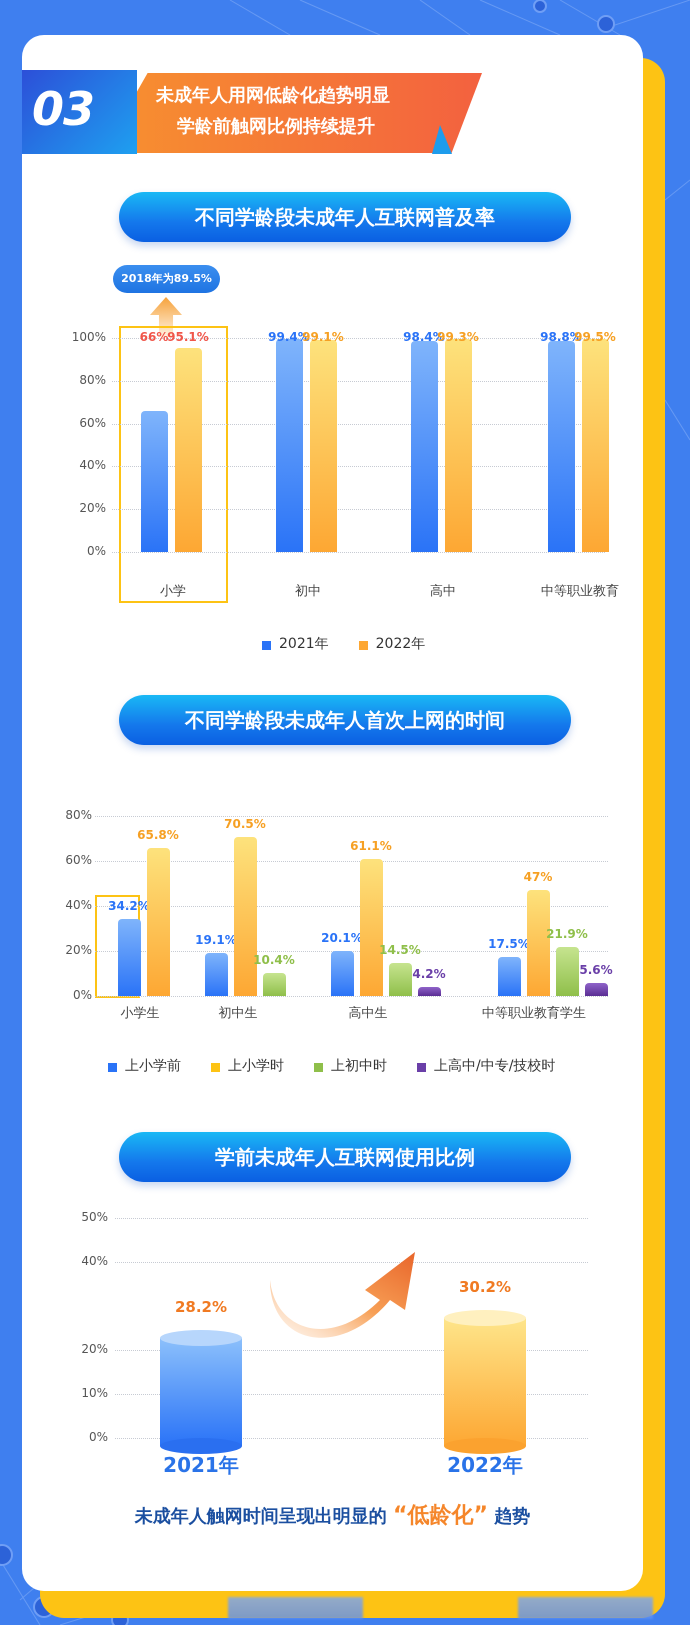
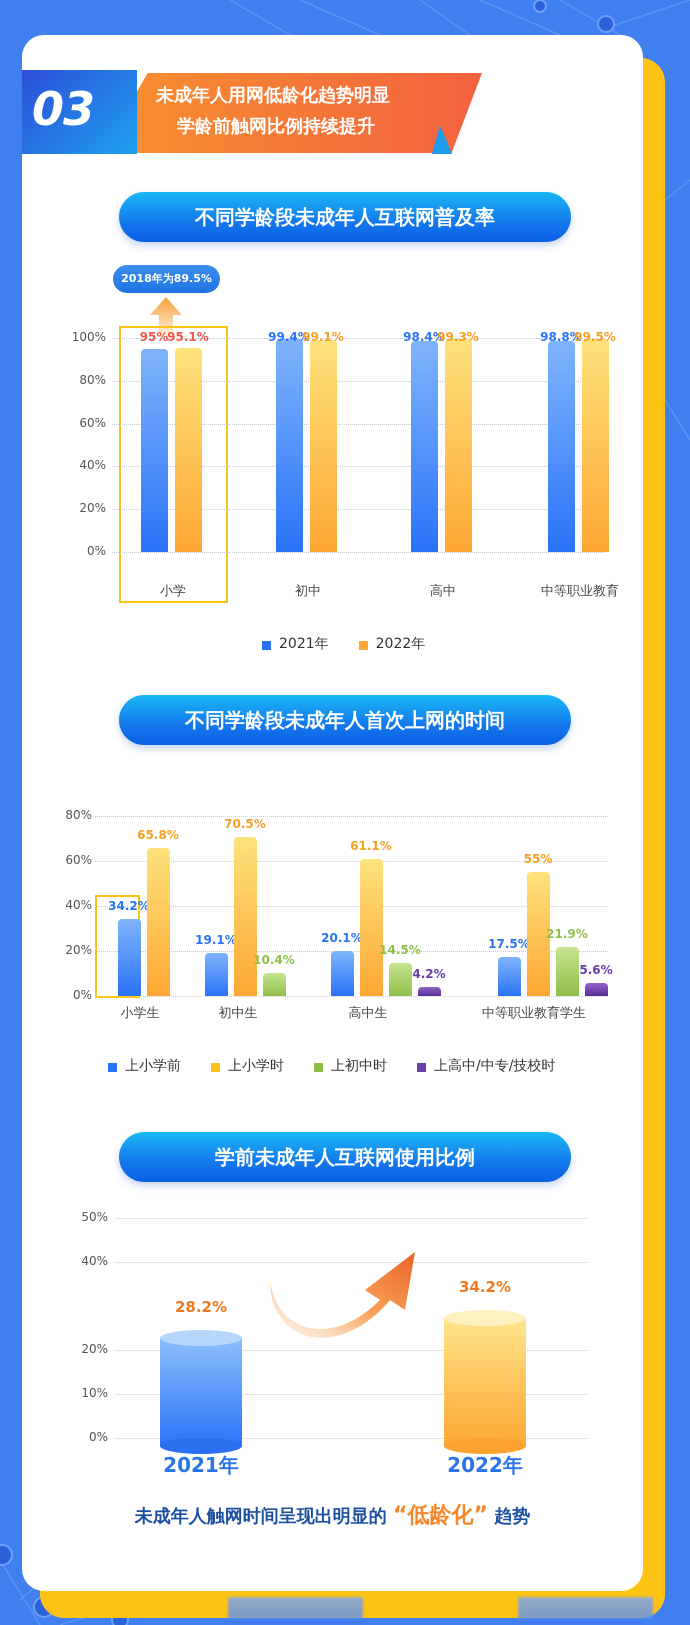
不同学龄段未成年人互联网普及率/2021年/小学: 66% -> 95%
不同学龄段未成年人首次上网的时间/上小学时/中等职业教育学生: 47% -> 55%
学前未成年人互联网使用比例/2022年: 30.2% -> 34.2%
